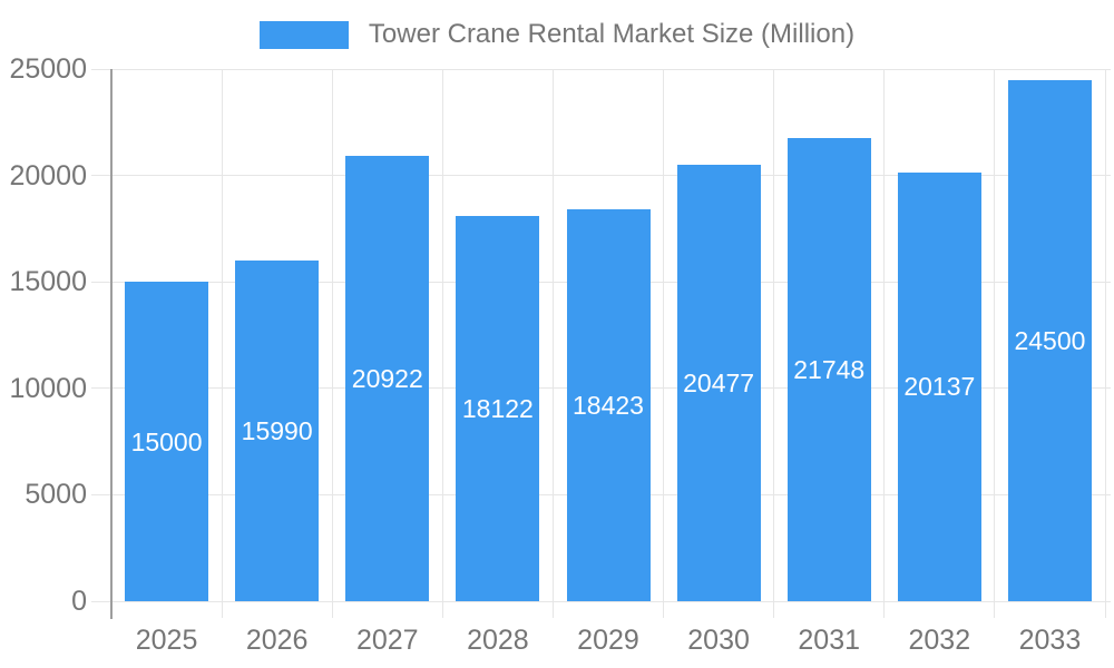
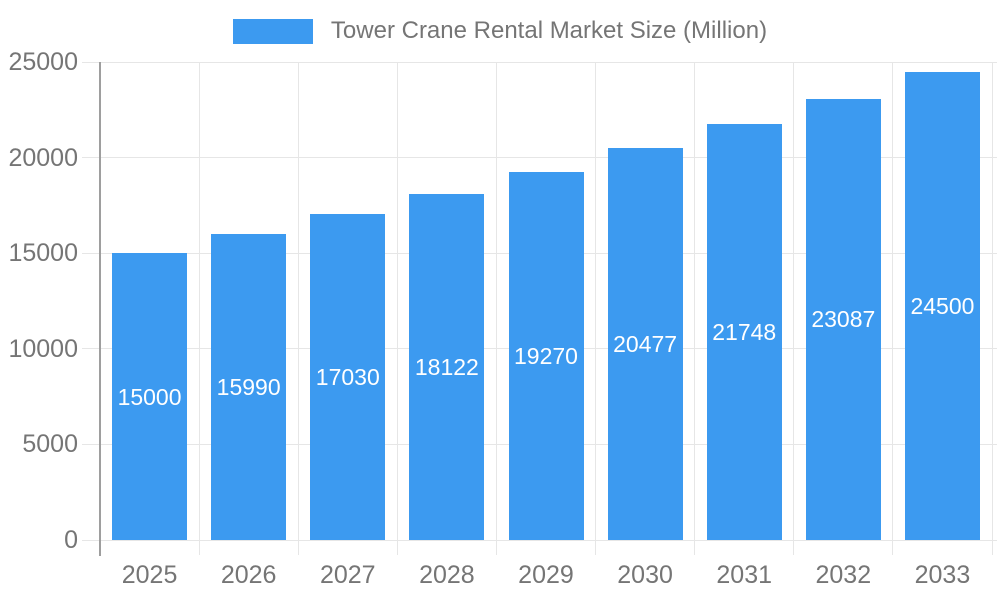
2027: 20922 -> 17030
2029: 18423 -> 19270
2032: 20137 -> 23087
